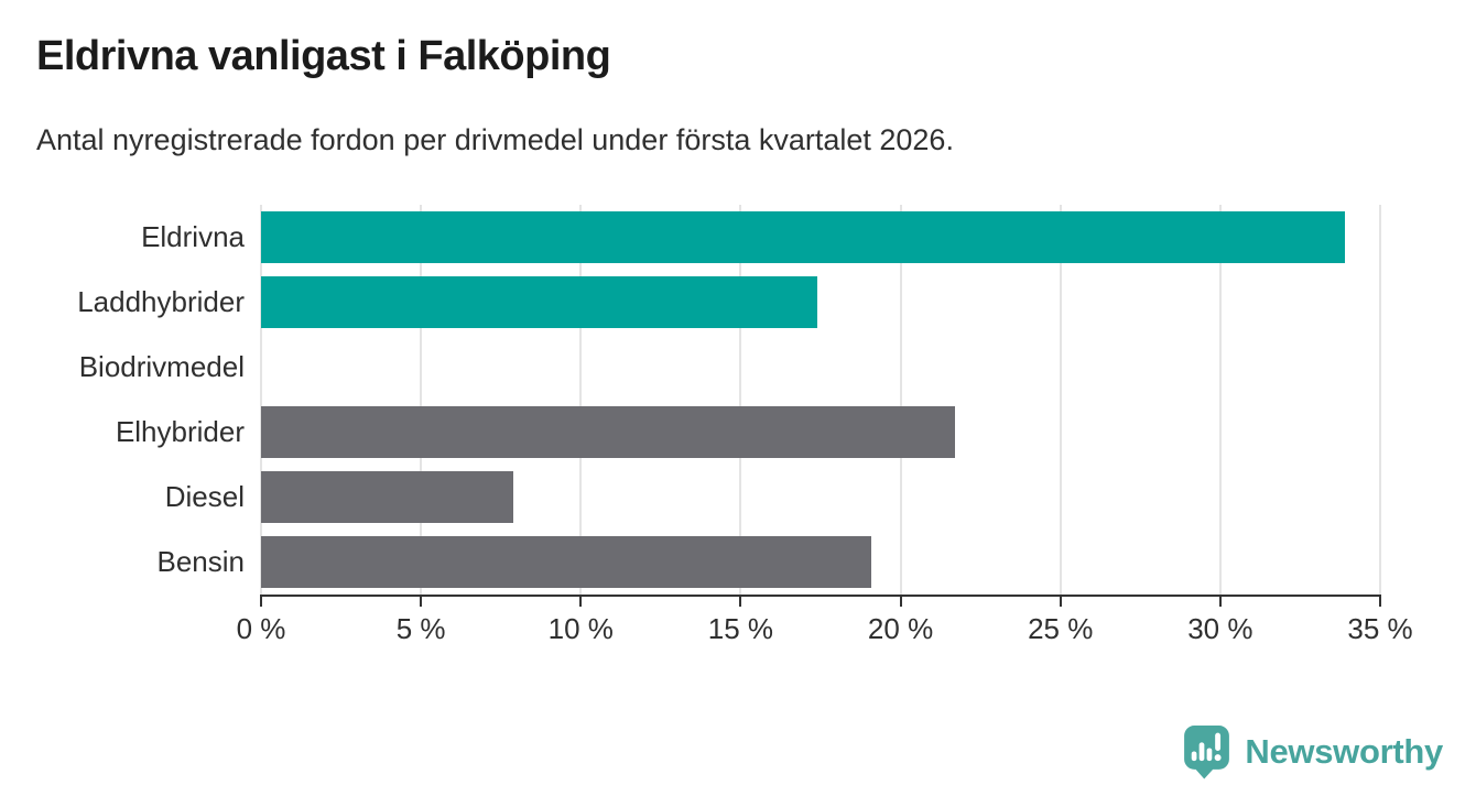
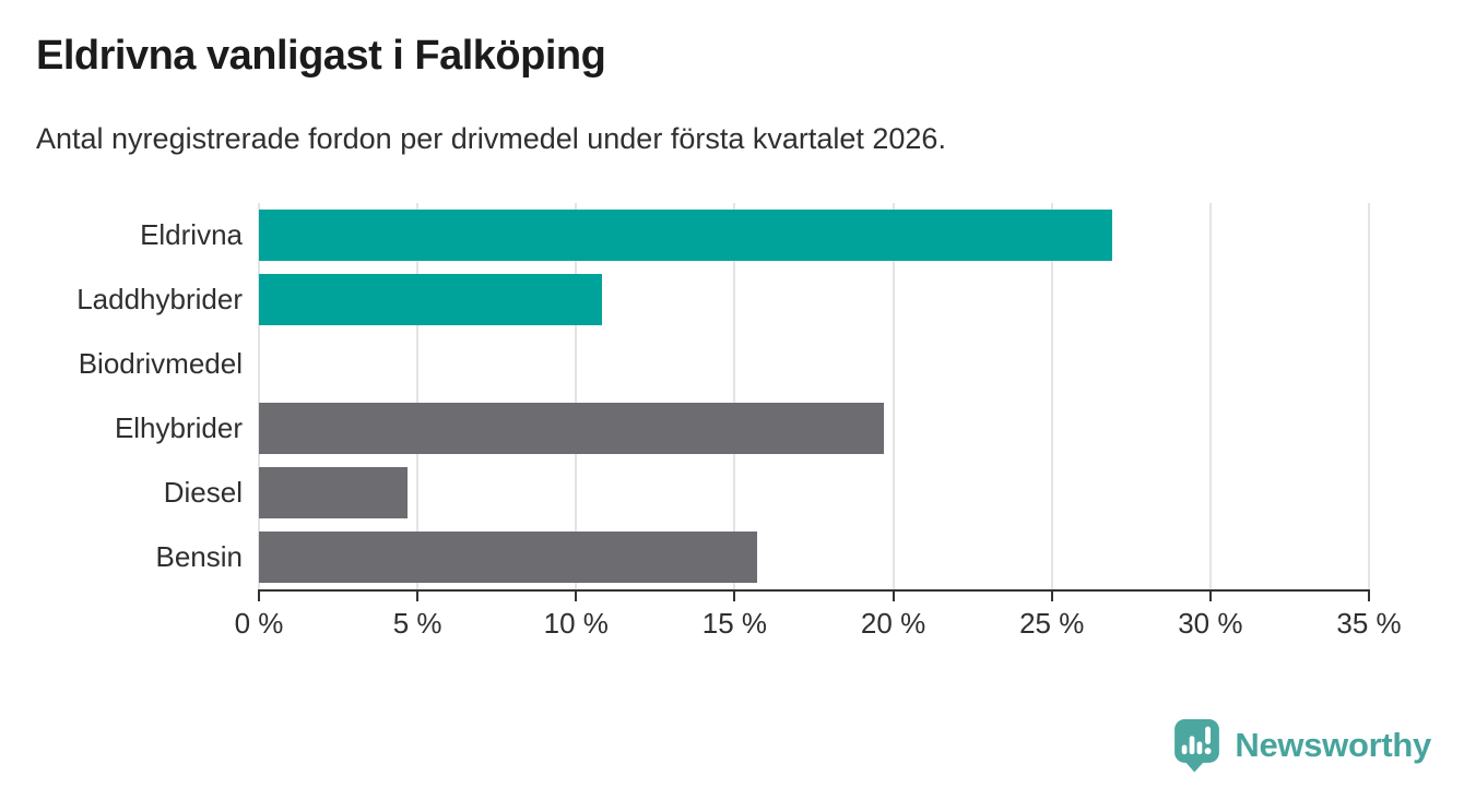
Eldrivna: 33.9% -> 26.9%
Laddhybrider: 17.4% -> 10.8%
Elhybrider: 21.7% -> 19.7%
Diesel: 7.9% -> 4.7%
Bensin: 19.1% -> 15.7%
